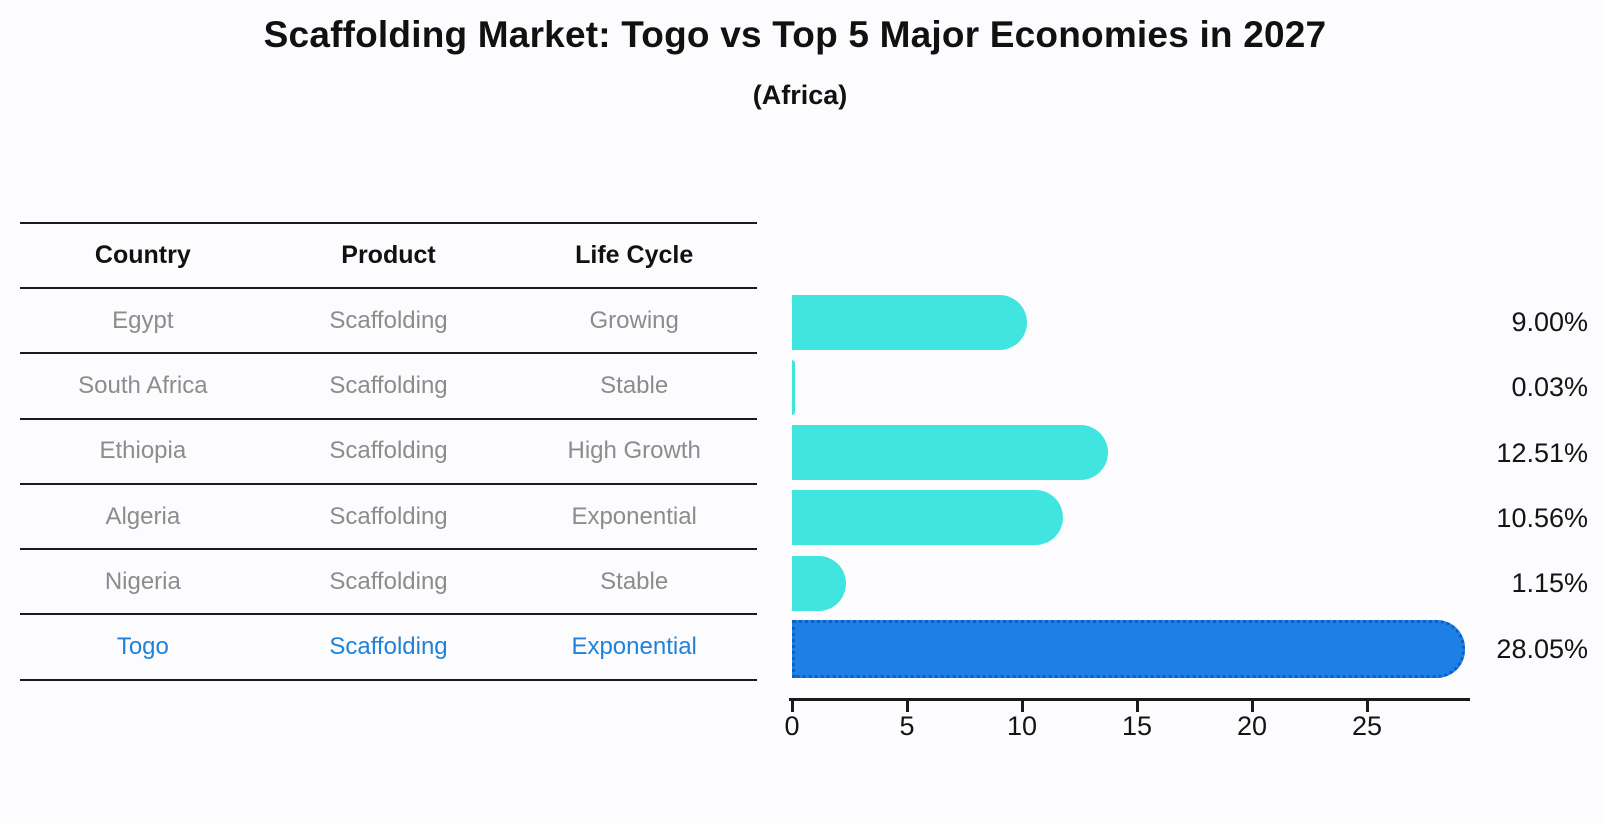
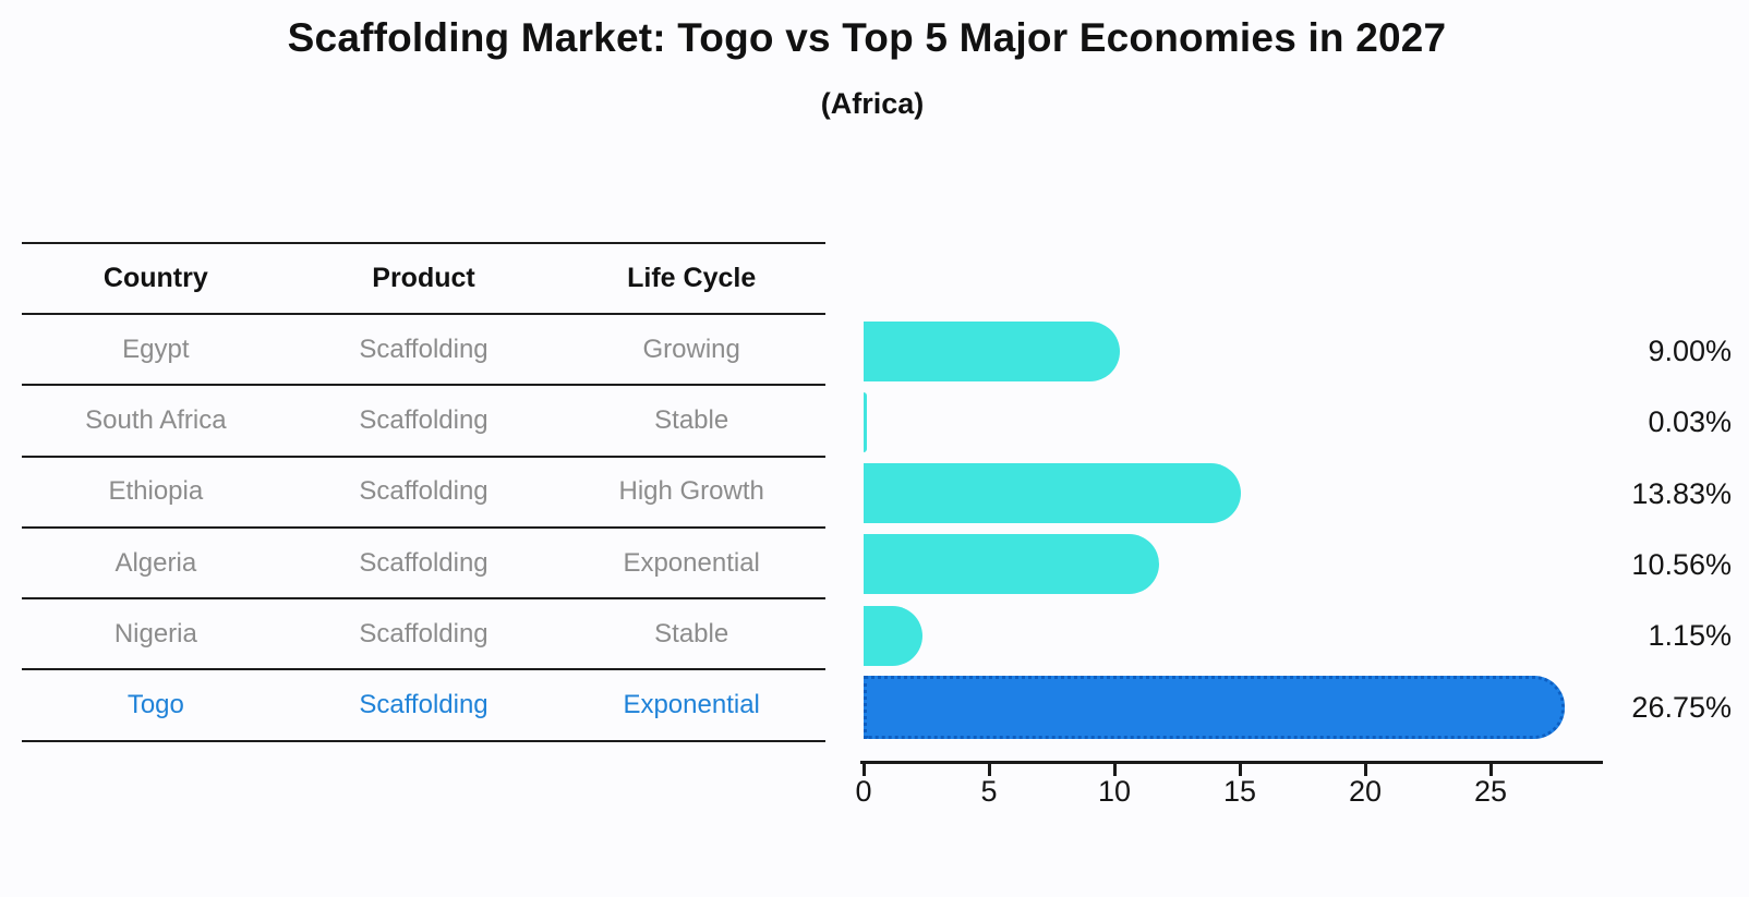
Ethiopia: 12.51% -> 13.83%
Togo: 28.05% -> 26.75%
